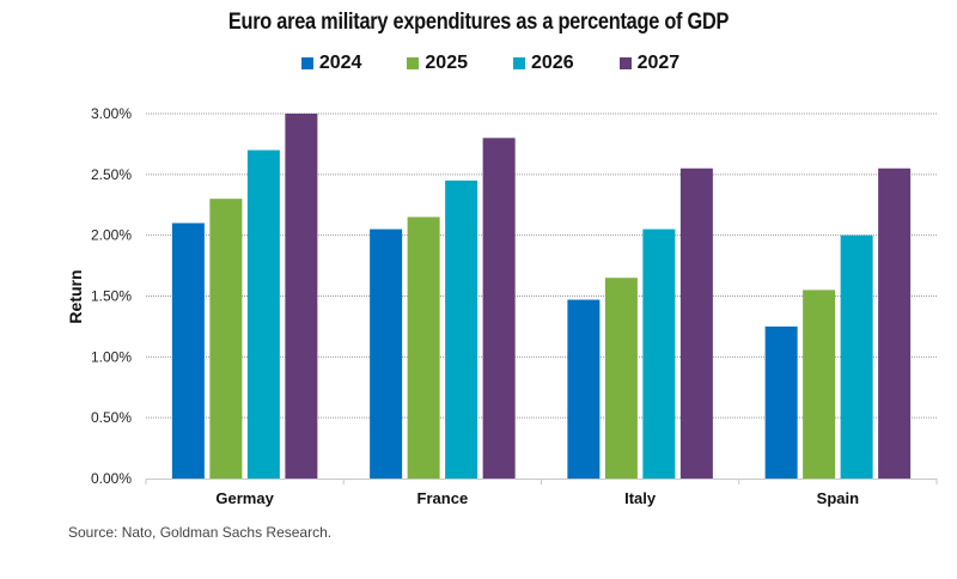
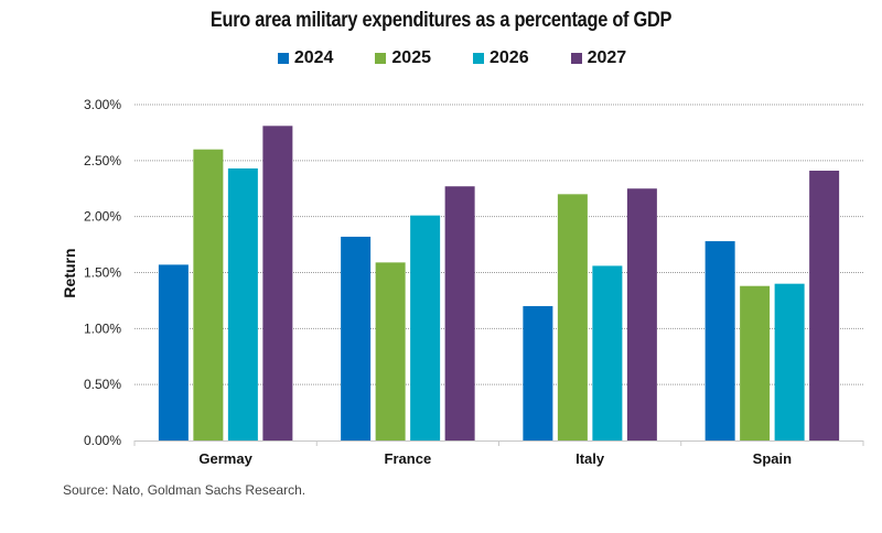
2024/Germay: 2.10% -> 1.57%
2025/Germay: 2.30% -> 2.60%
2026/Germay: 2.70% -> 2.43%
2027/Germay: 3.00% -> 2.81%
2024/France: 2.05% -> 1.82%
2025/France: 2.15% -> 1.59%
2026/France: 2.45% -> 2.01%
2027/France: 2.80% -> 2.27%
2024/Italy: 1.47% -> 1.20%
2025/Italy: 1.65% -> 2.20%
2026/Italy: 2.05% -> 1.56%
2027/Italy: 2.55% -> 2.25%
2024/Spain: 1.25% -> 1.78%
2025/Spain: 1.55% -> 1.38%
2026/Spain: 2.00% -> 1.40%
2027/Spain: 2.55% -> 2.41%
